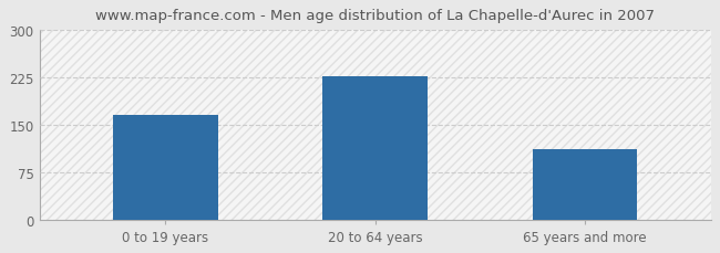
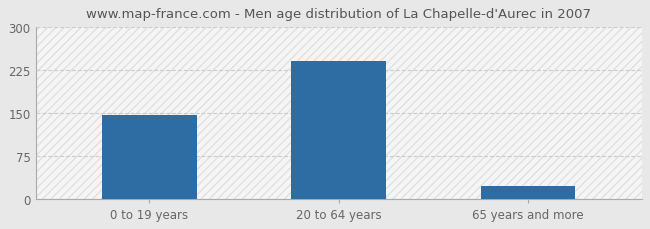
0 to 19 years: 166 -> 147
20 to 64 years: 226 -> 241
65 years and more: 112 -> 22
